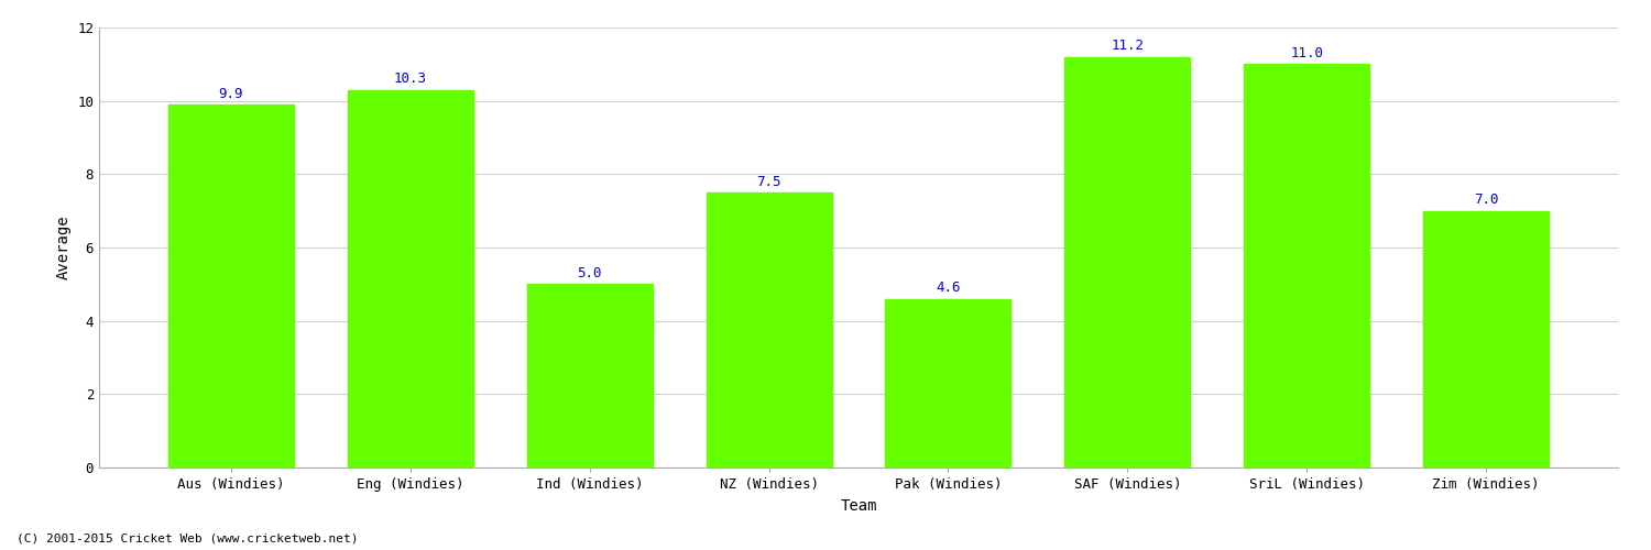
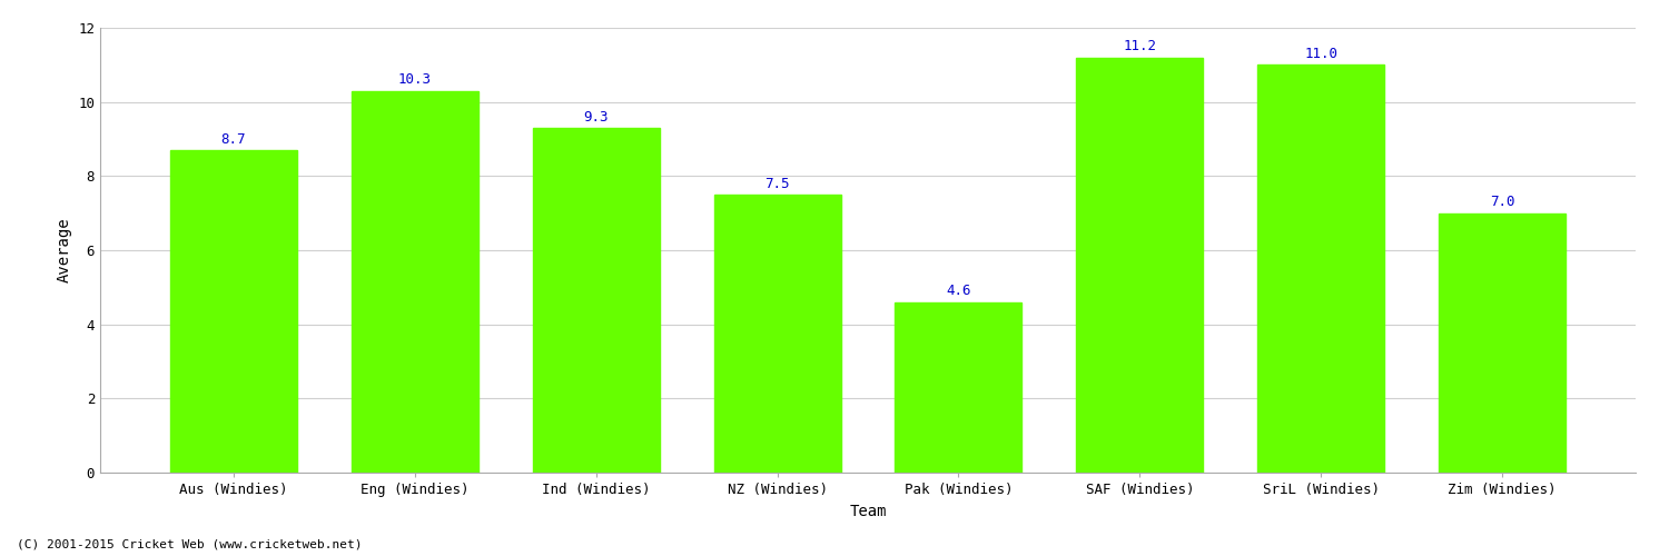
Aus (Windies): 9.9 -> 8.7
Ind (Windies): 5.0 -> 9.3
